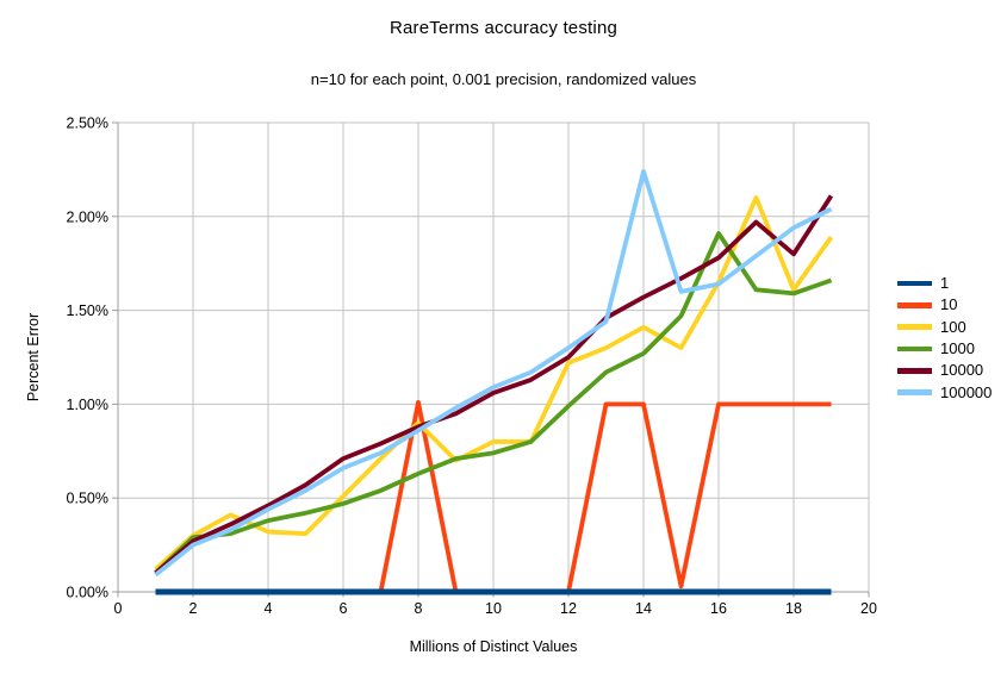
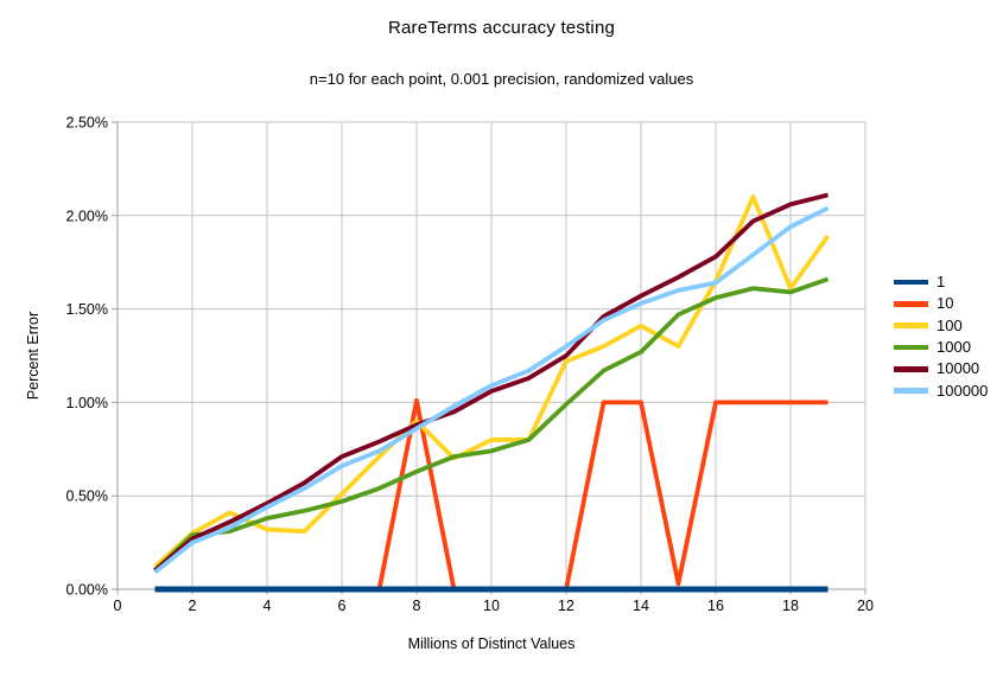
100000/14: 2.24% -> 1.53%
1000/16: 1.91% -> 1.56%
10000/18: 1.80% -> 2.06%
